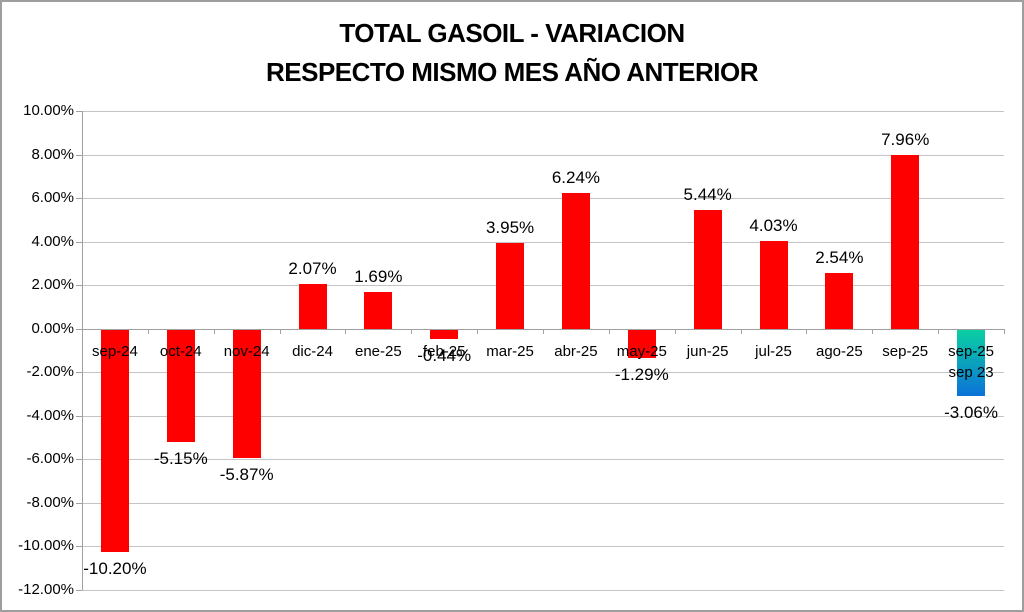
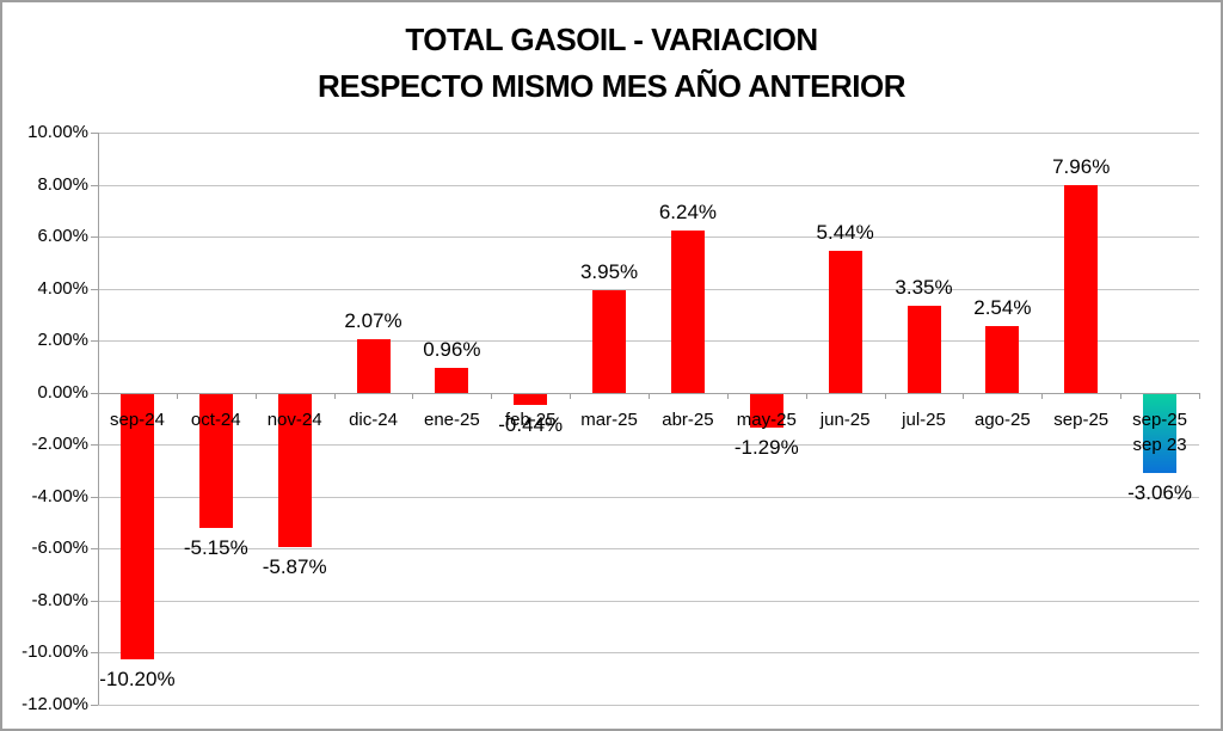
ene-25: 1.69% -> 0.96%
jul-25: 4.03% -> 3.35%
